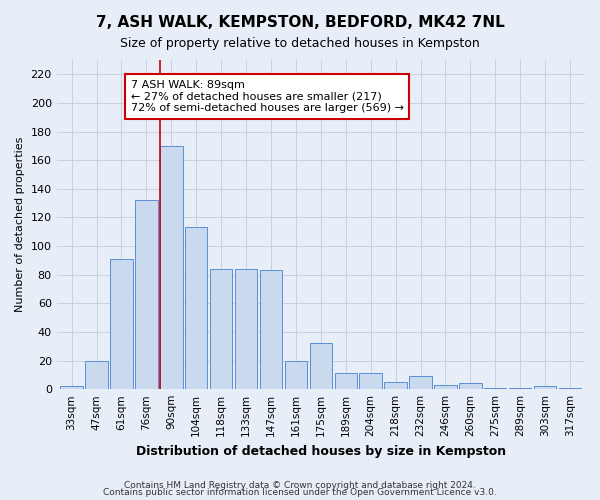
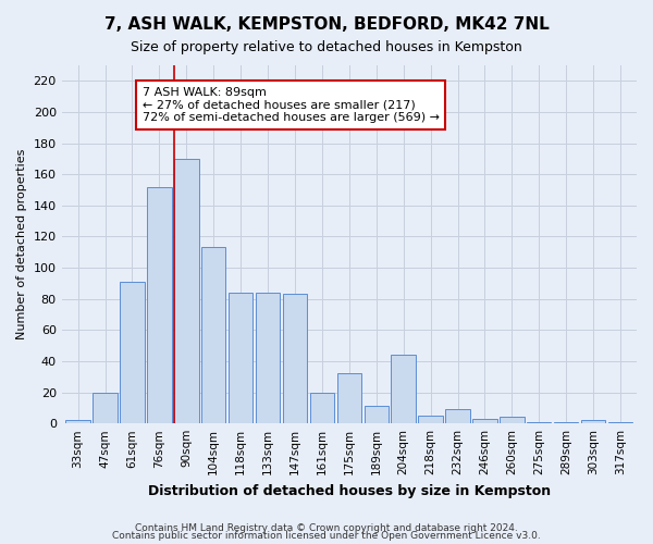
76sqm: 132 -> 152
204sqm: 11 -> 44
